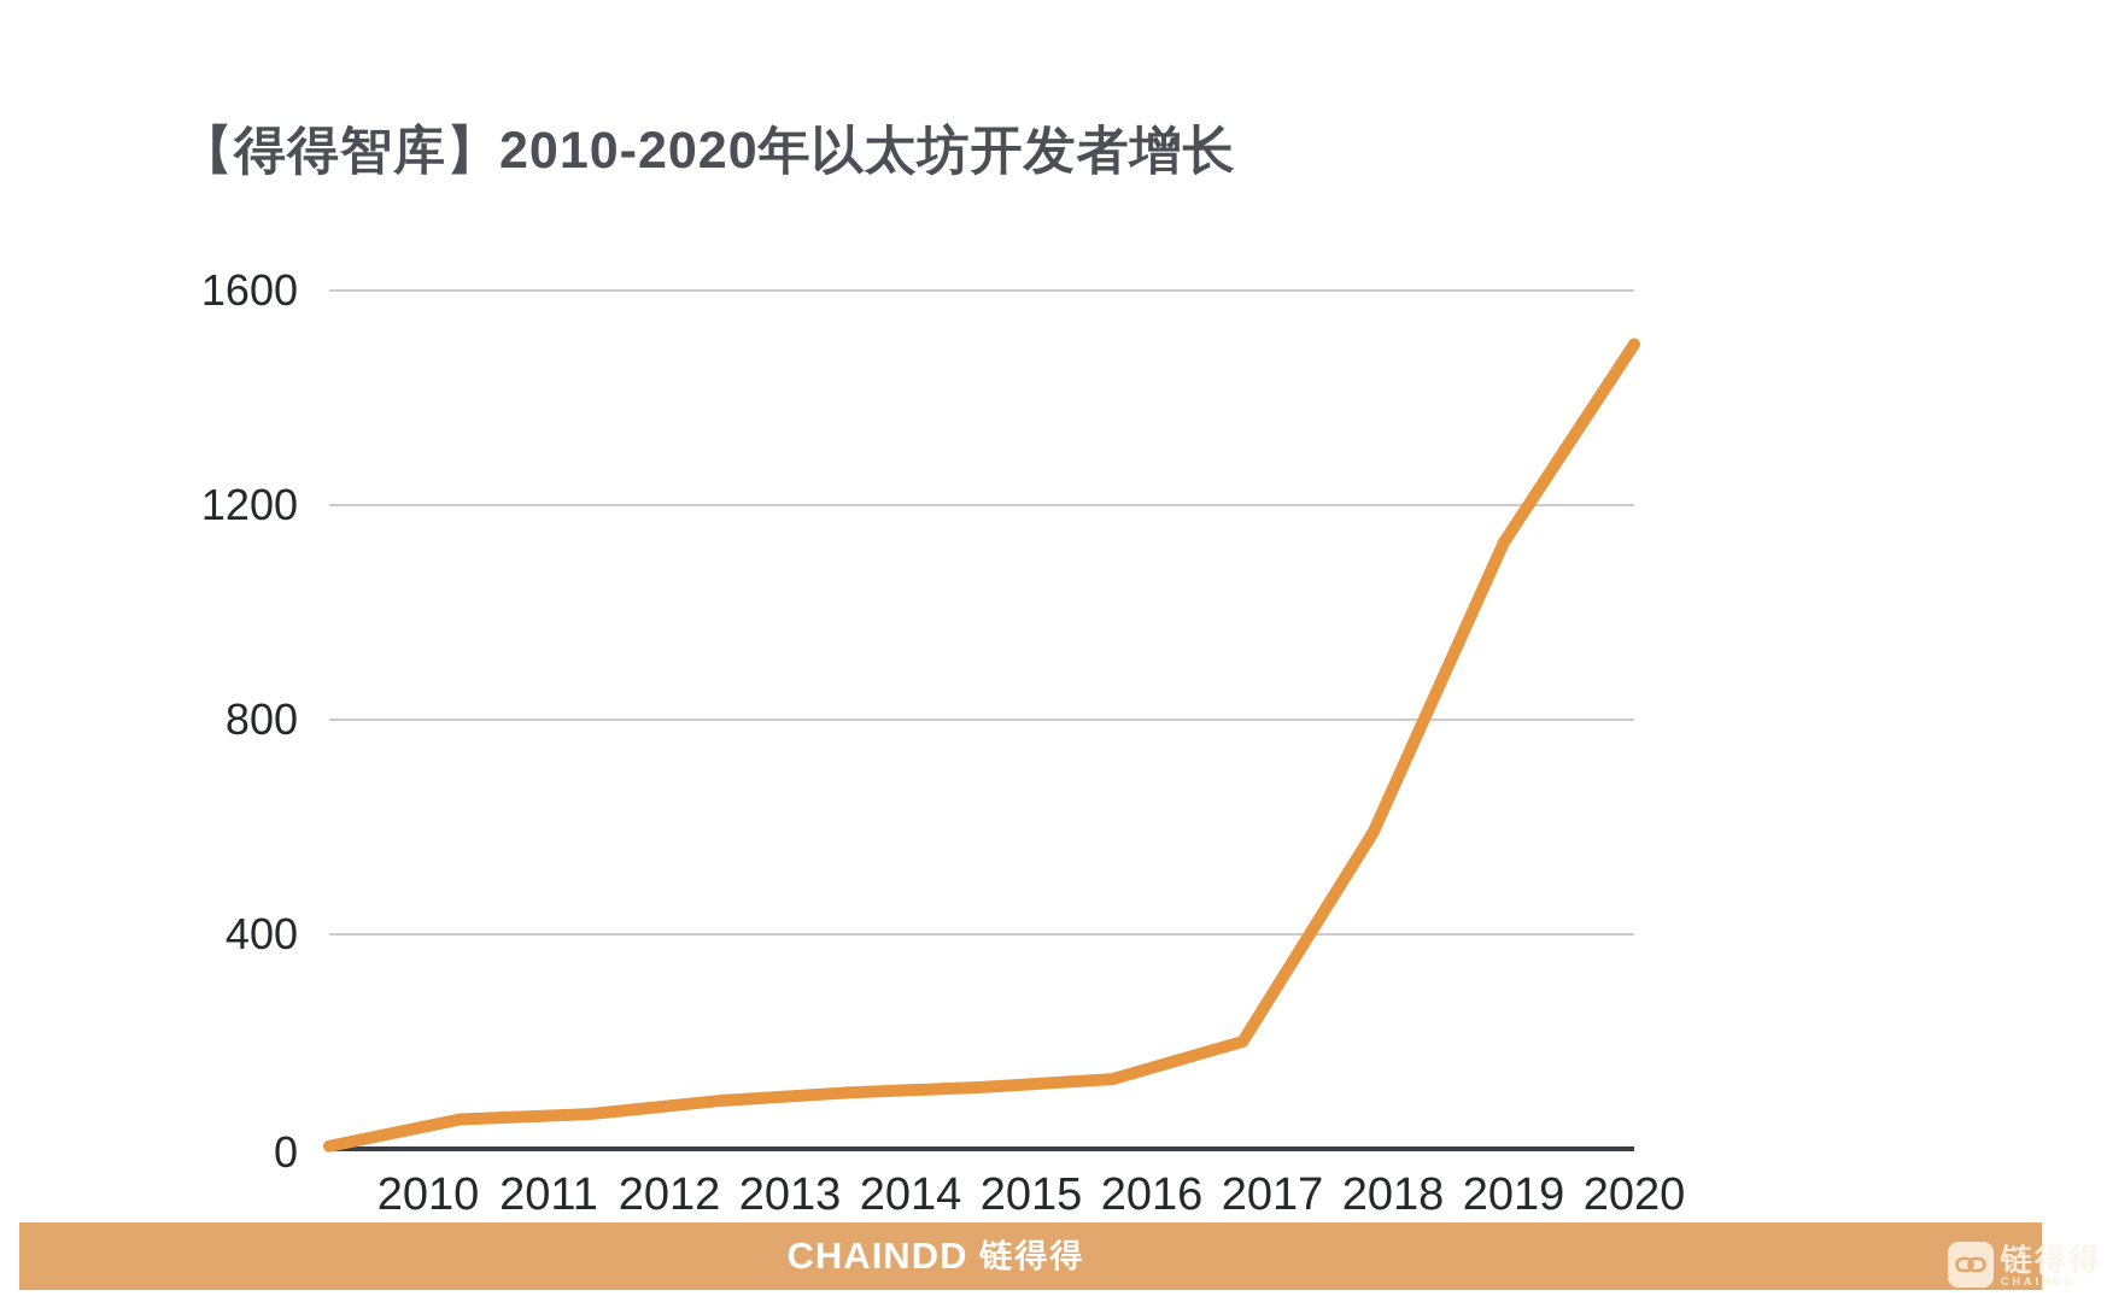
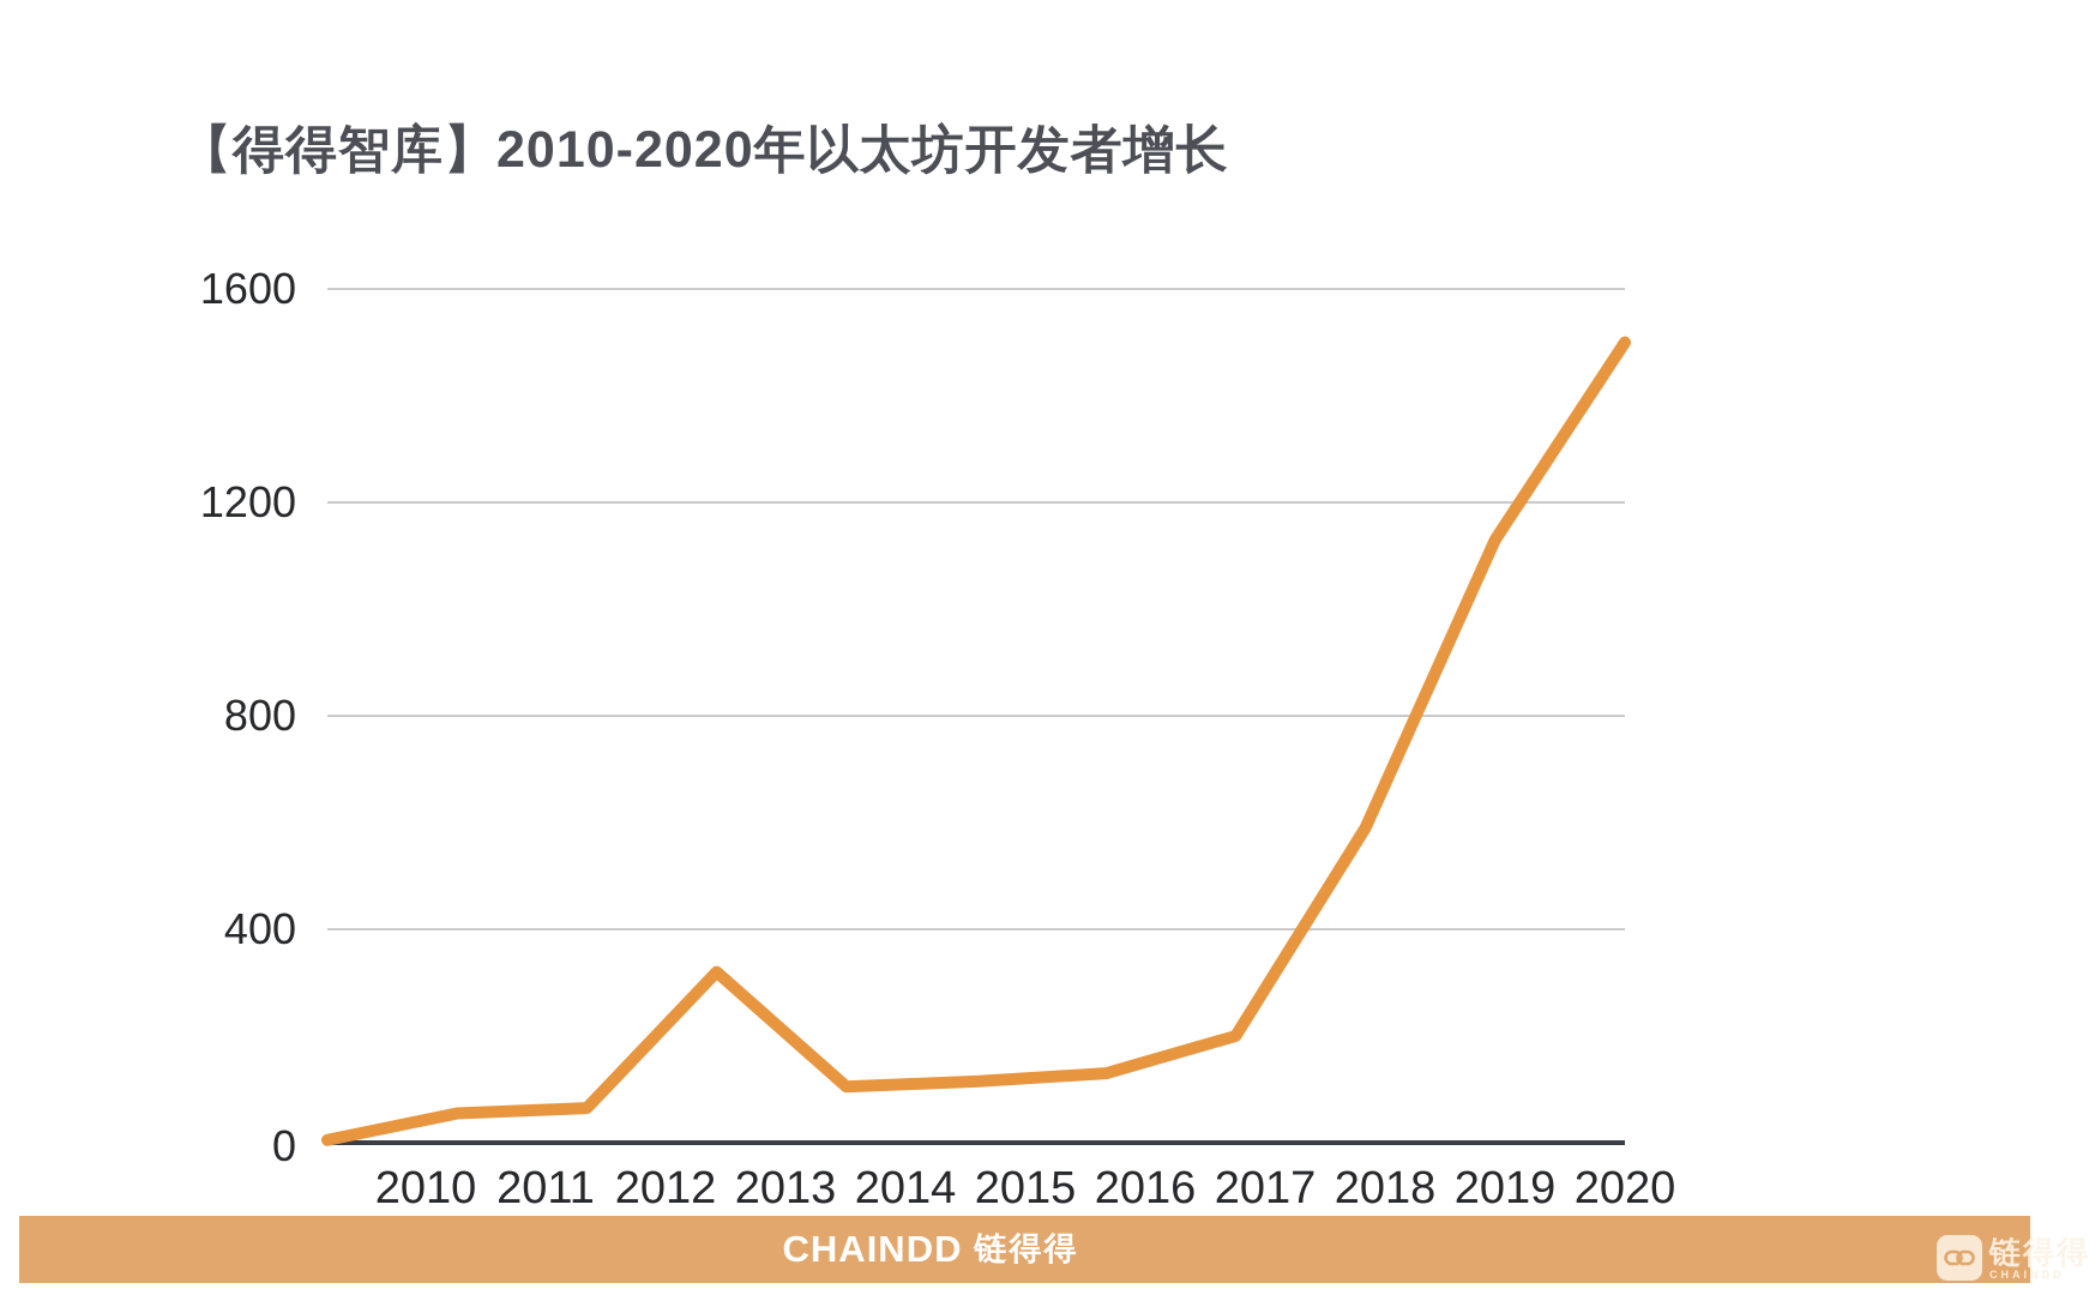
2013: 90 -> 320
